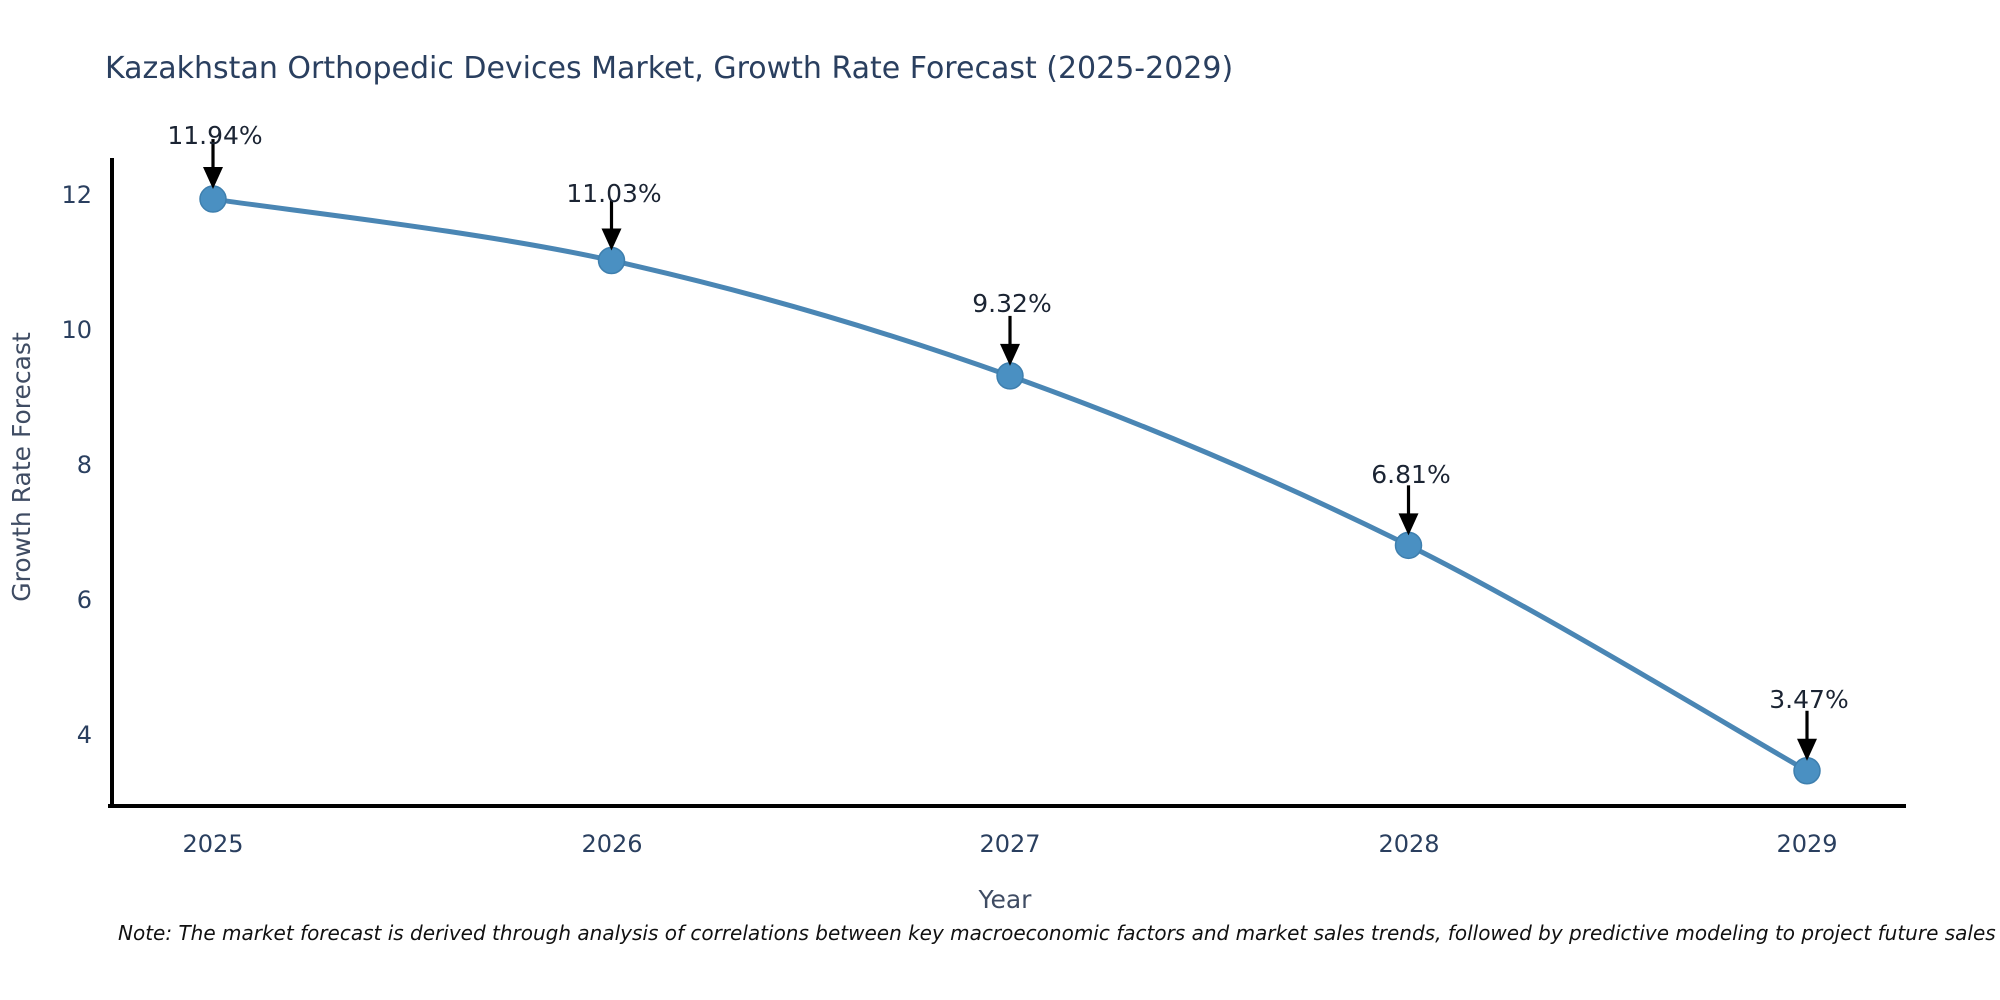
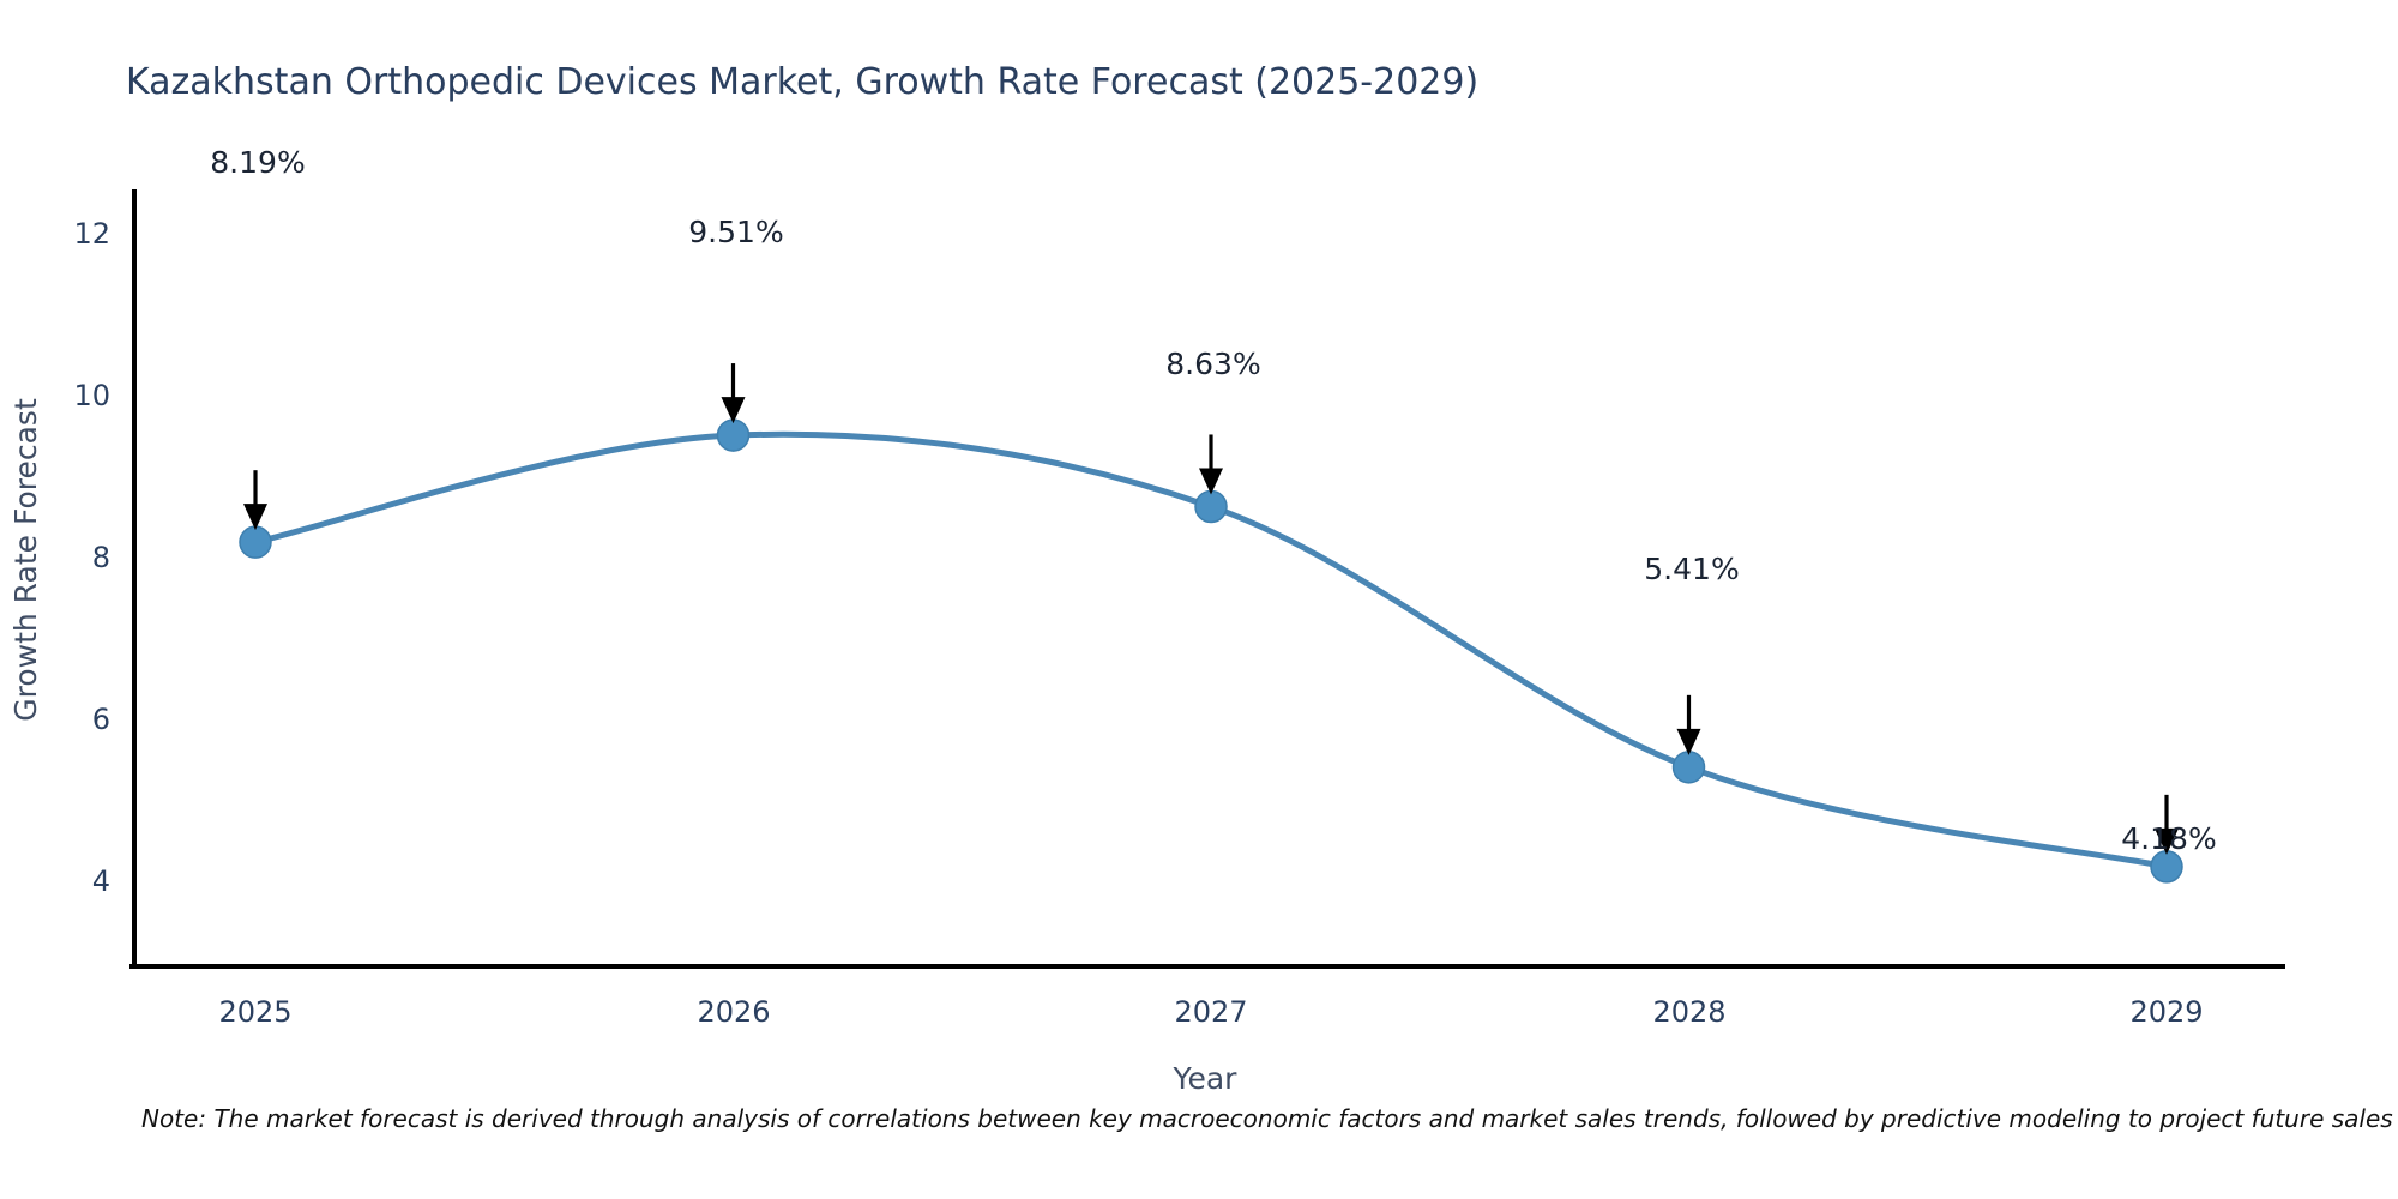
2025: 11.94% -> 8.19%
2026: 11.03% -> 9.51%
2027: 9.32% -> 8.63%
2028: 6.81% -> 5.41%
2029: 3.47% -> 4.18%
